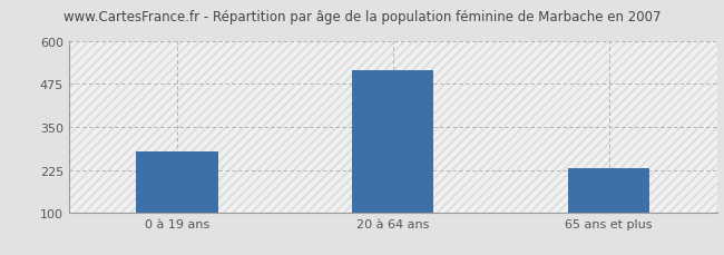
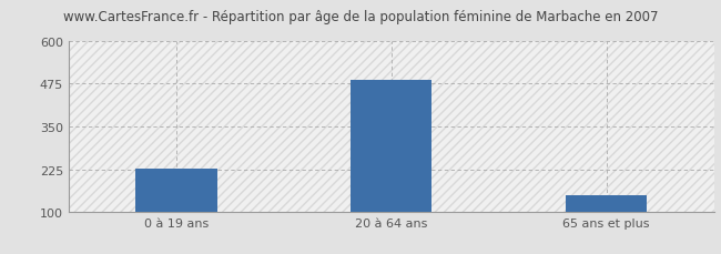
0 à 19 ans: 280 -> 228
20 à 64 ans: 515 -> 487
65 ans et plus: 230 -> 148
